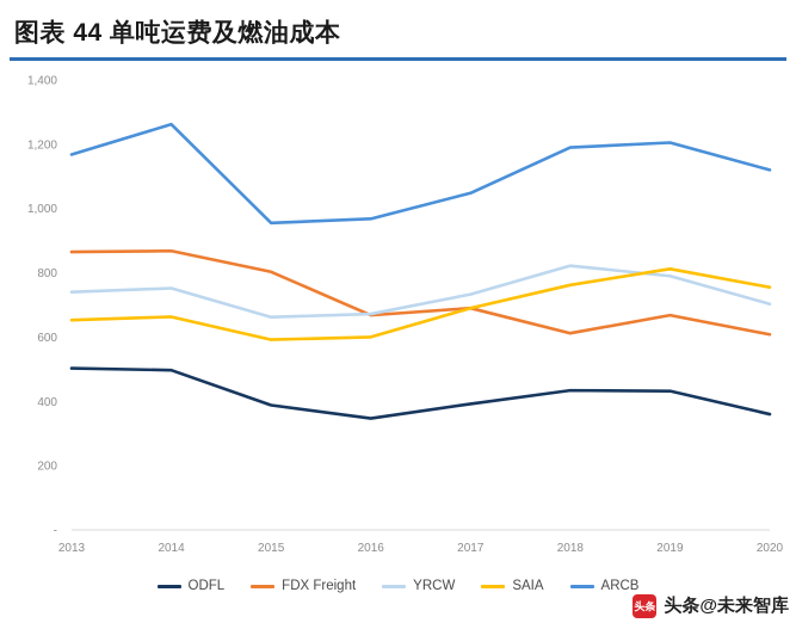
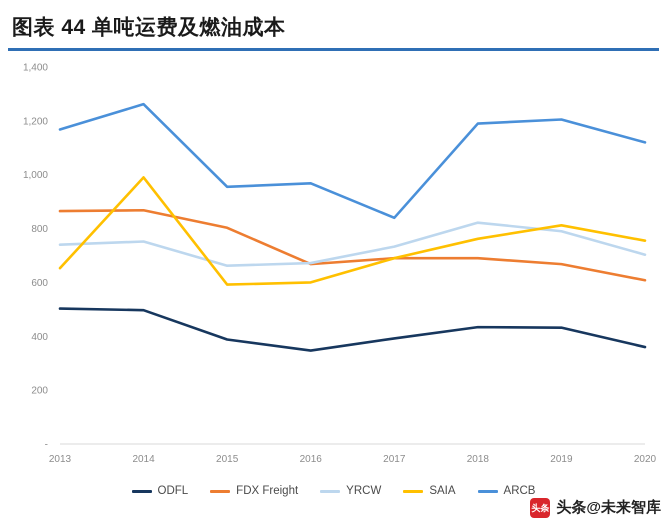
SAIA/2014: 660 -> 990
ARCB/2017: 1050 -> 840
FDX Freight/2018: 610 -> 690
